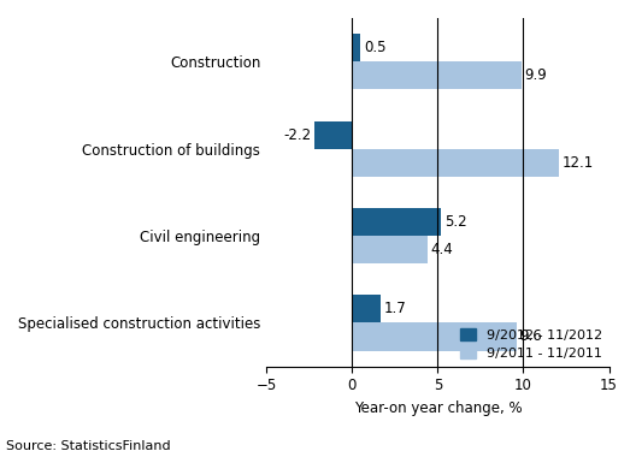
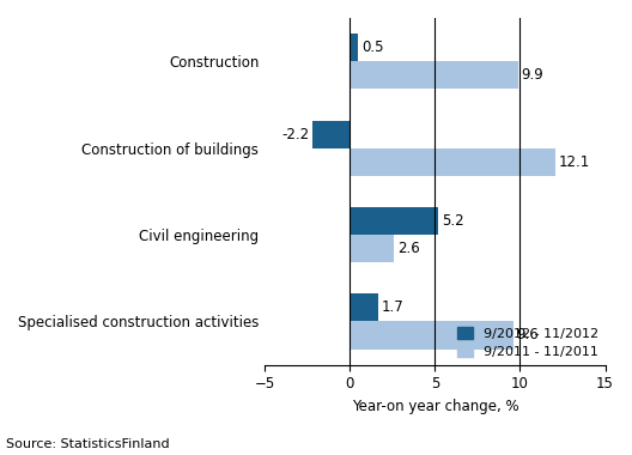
9/2011 - 11/2011/Civil engineering: 4.4 -> 2.6
